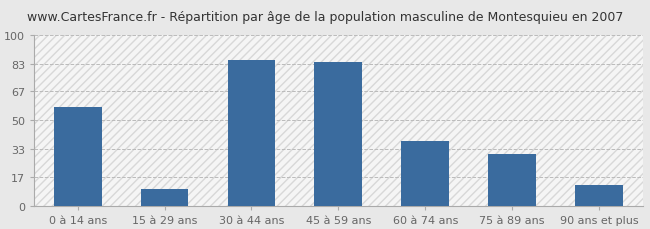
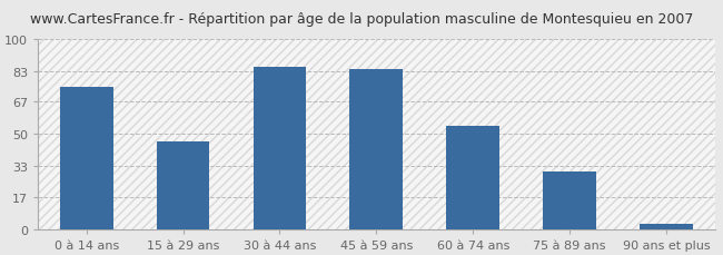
0 à 14 ans: 58 -> 75
15 à 29 ans: 10 -> 46
60 à 74 ans: 38 -> 54
90 ans et plus: 12 -> 3
